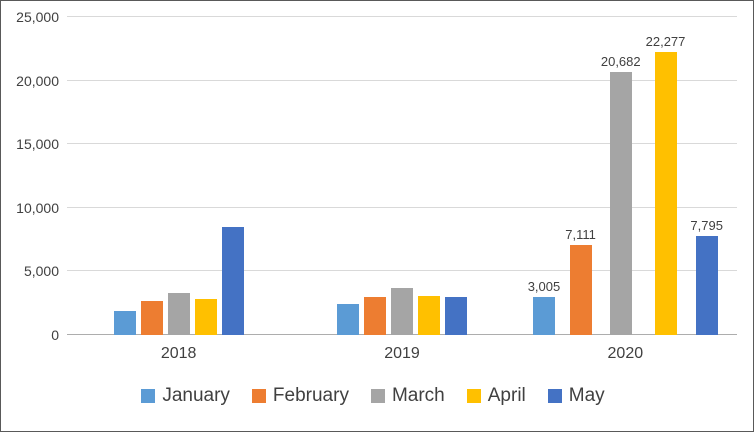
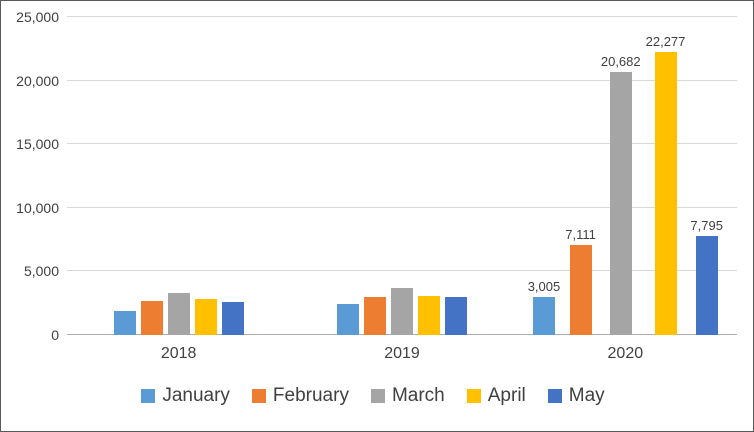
May/2018: 8500 -> 2600
